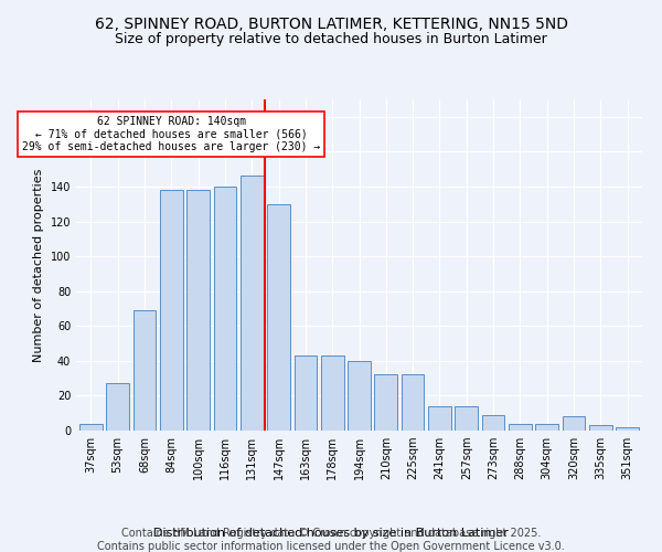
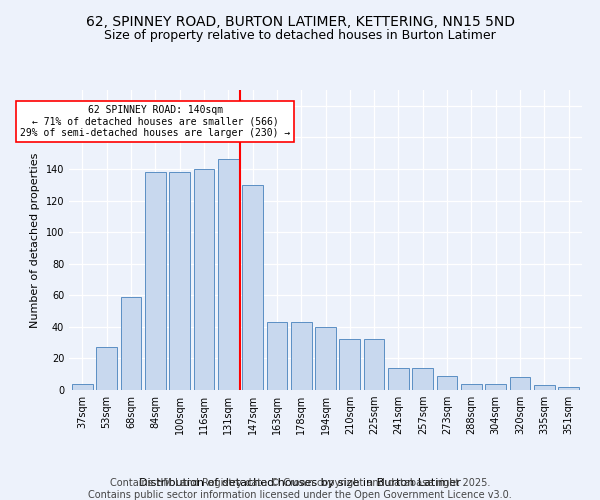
68sqm: 69 -> 59
